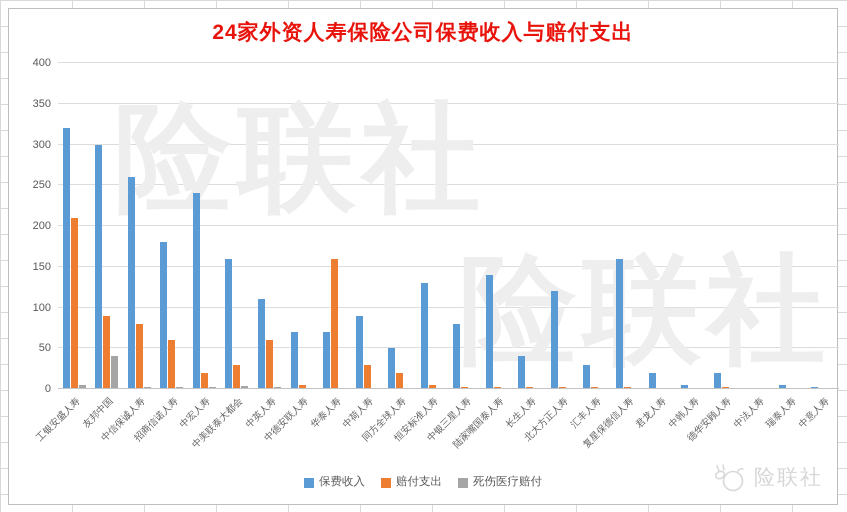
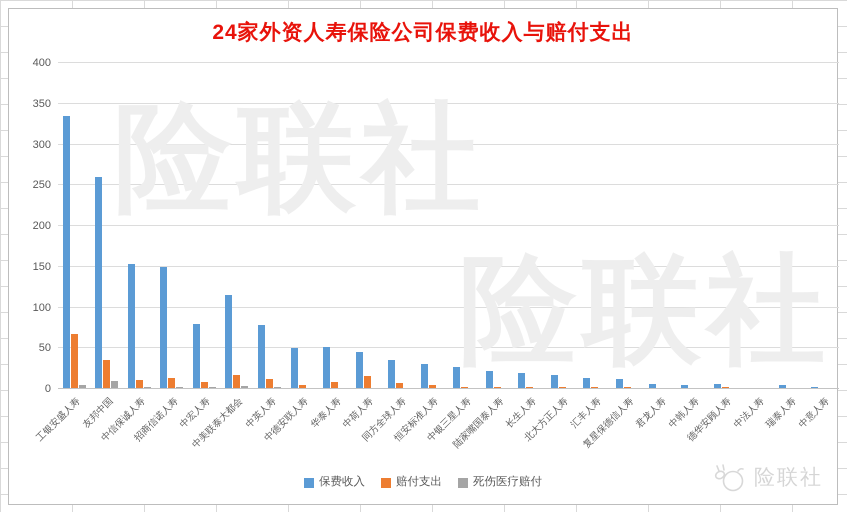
保费收入/工银安盛人寿: 320 -> 340
赔付支出/工银安盛人寿: 210 -> 70
保费收入/友邦中国: 300 -> 260
赔付支出/友邦中国: 90 -> 40
死伤医疗赔付/友邦中国: 40 -> 10
保费收入/中信保诚人寿: 260 -> 150
赔付支出/中信保诚人寿: 80 -> 10
保费收入/招商信诺人寿: 180 -> 150
赔付支出/招商信诺人寿: 60 -> 10
保费收入/中宏人寿: 240 -> 80
赔付支出/中宏人寿: 20 -> 10
保费收入/中美联泰大都会: 160 -> 120
赔付支出/中美联泰大都会: 30 -> 20
保费收入/中英人寿: 110 -> 80
赔付支出/中英人寿: 60 -> 10
保费收入/中德安联人寿: 70 -> 50
保费收入/华泰人寿: 70 -> 50
赔付支出/华泰人寿: 160 -> 10
保费收入/中荷人寿: 90 -> 50
赔付支出/中荷人寿: 30 -> 20
保费收入/同方全球人寿: 50 -> 40
赔付支出/同方全球人寿: 20 -> 10
保费收入/恒安标准人寿: 130 -> 30
保费收入/中银三星人寿: 80 -> 30
保费收入/陆家嘴国泰人寿: 140 -> 20
保费收入/长生人寿: 40 -> 20
保费收入/北大方正人寿: 120 -> 20
保费收入/汇丰人寿: 30 -> 10
保费收入/复星保德信人寿: 160 -> 10
保费收入/君龙人寿: 20 -> 10
保费收入/德华安顾人寿: 20 -> 10
